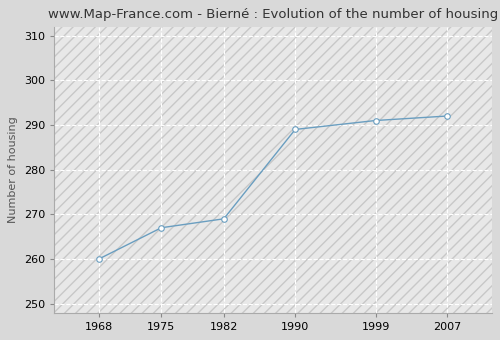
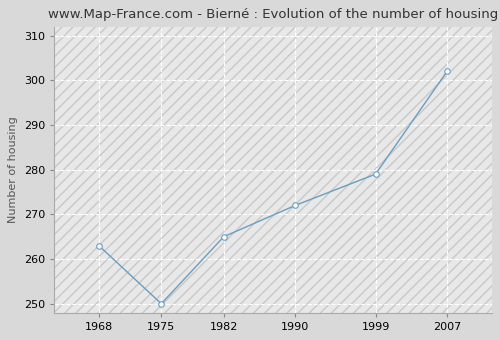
1968: 260 -> 263
1975: 267 -> 250
1982: 269 -> 265
1990: 289 -> 272
1999: 291 -> 279
2007: 292 -> 302
